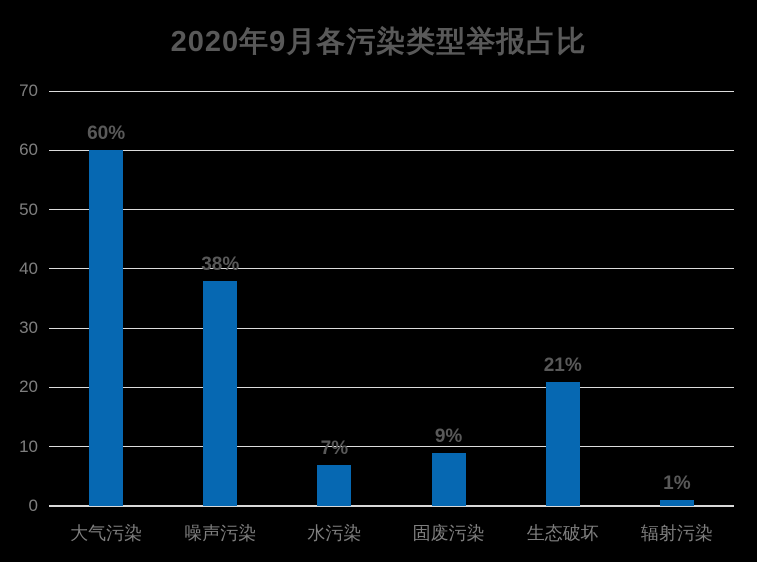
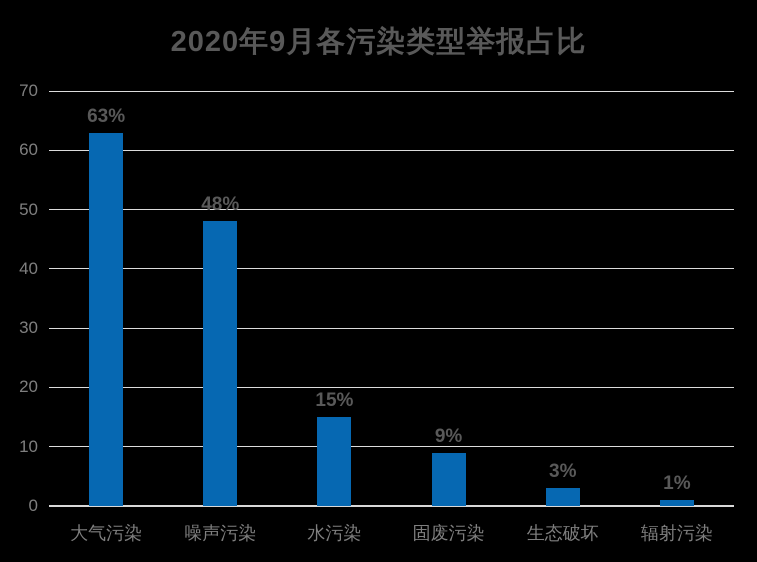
大气污染: 60% -> 63%
噪声污染: 38% -> 48%
水污染: 7% -> 15%
生态破坏: 21% -> 3%
